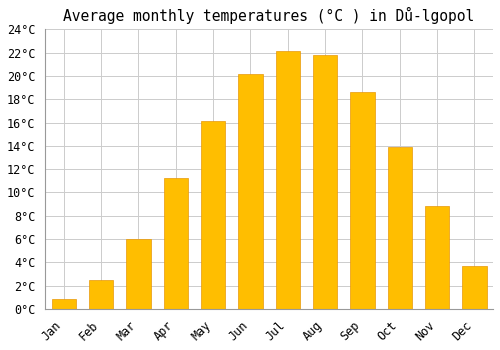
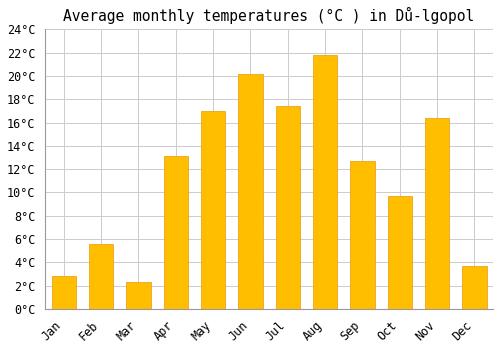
Jan: 0.9°C -> 2.8°C
Feb: 2.5°C -> 5.6°C
Mar: 6.0°C -> 2.3°C
Apr: 11.2°C -> 13.1°C
May: 16.1°C -> 17.0°C
Jul: 22.1°C -> 17.4°C
Sep: 18.6°C -> 12.7°C
Oct: 13.9°C -> 9.7°C
Nov: 8.8°C -> 16.4°C
